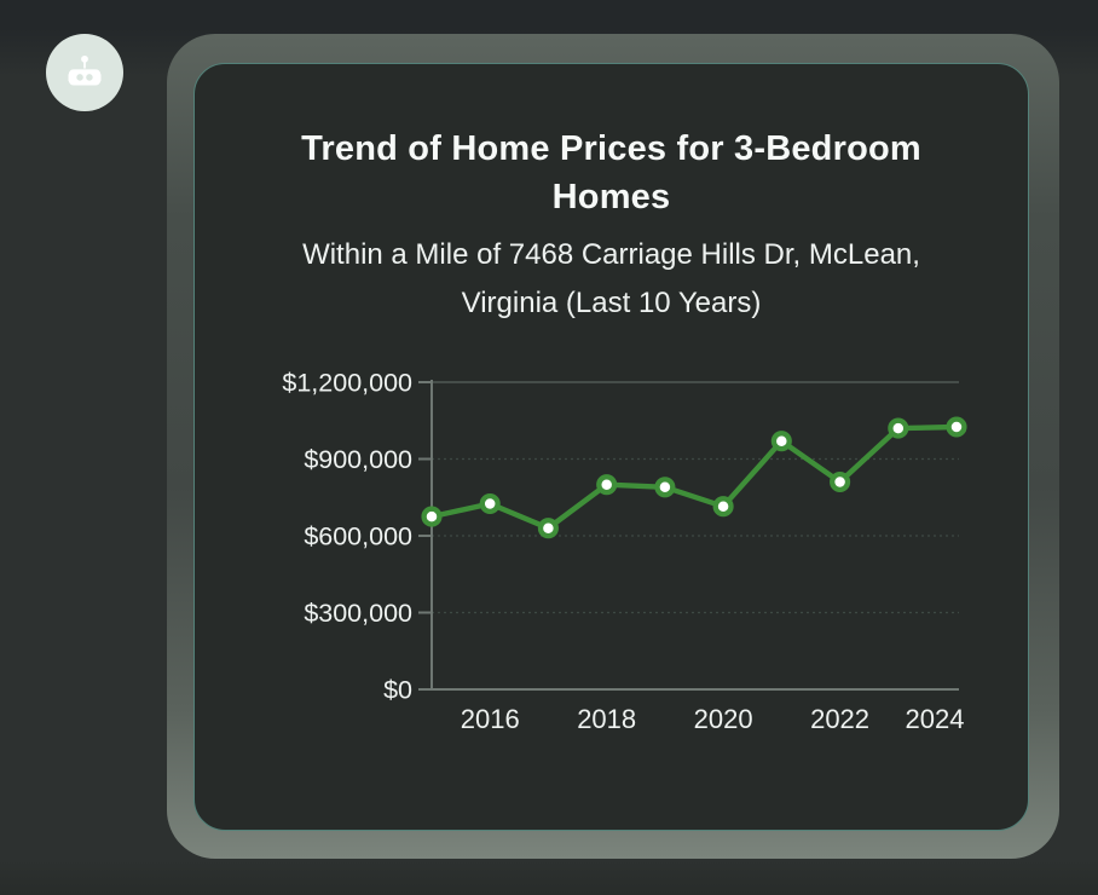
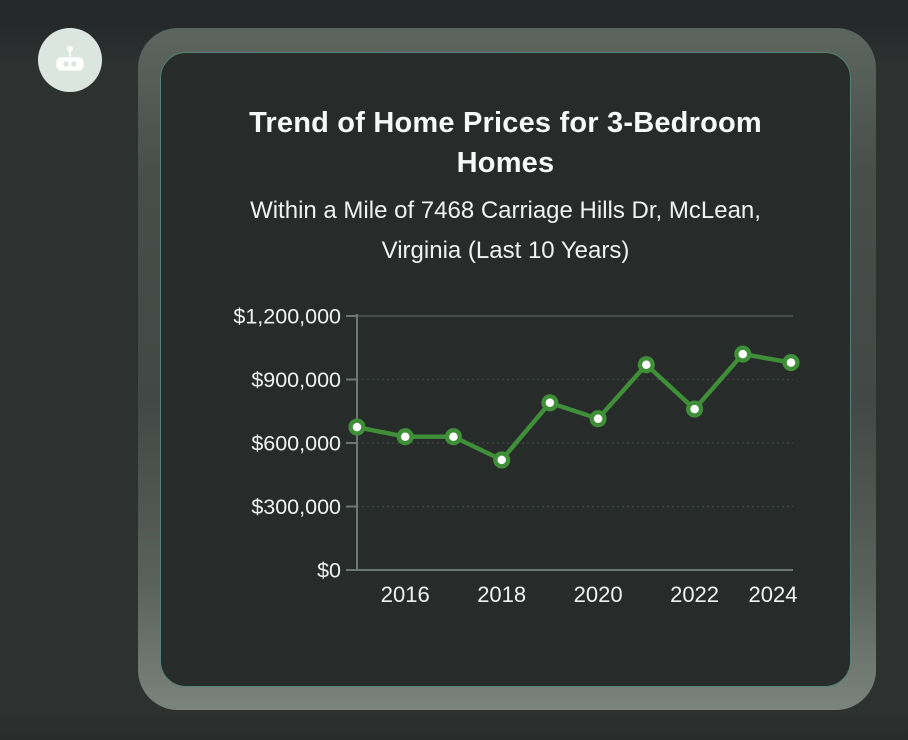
2016: $720000 -> $630000
2018: $800000 -> $520000
2022: $810000 -> $760000
2024: $1020000 -> $980000
